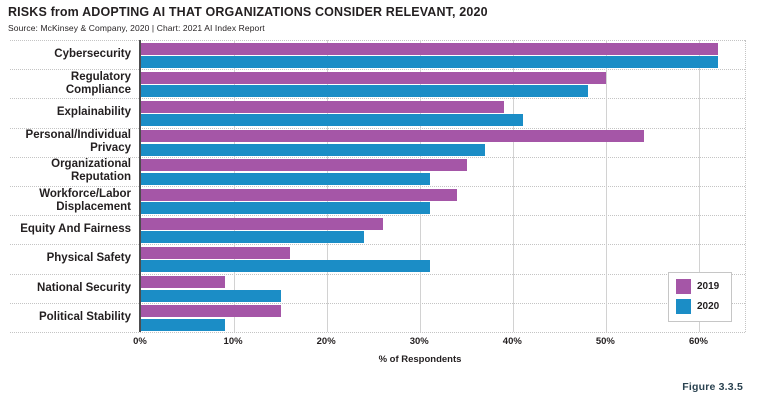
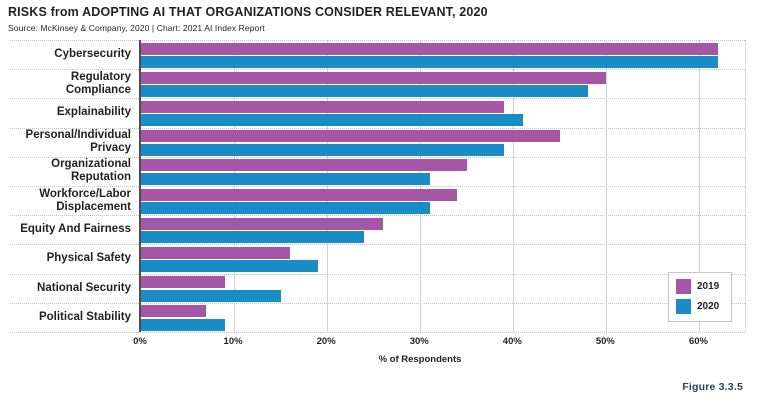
2019/Personal/Individual Privacy: 54% -> 45%
2020/Personal/Individual Privacy: 37% -> 39%
2020/Physical Safety: 31% -> 19%
2019/Political Stability: 15% -> 7%
